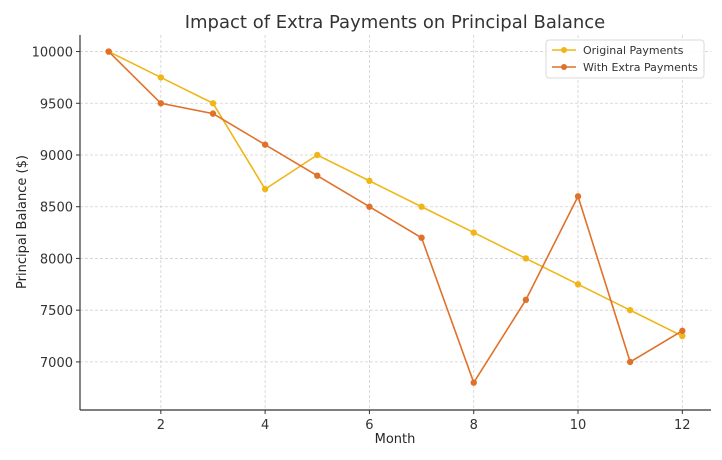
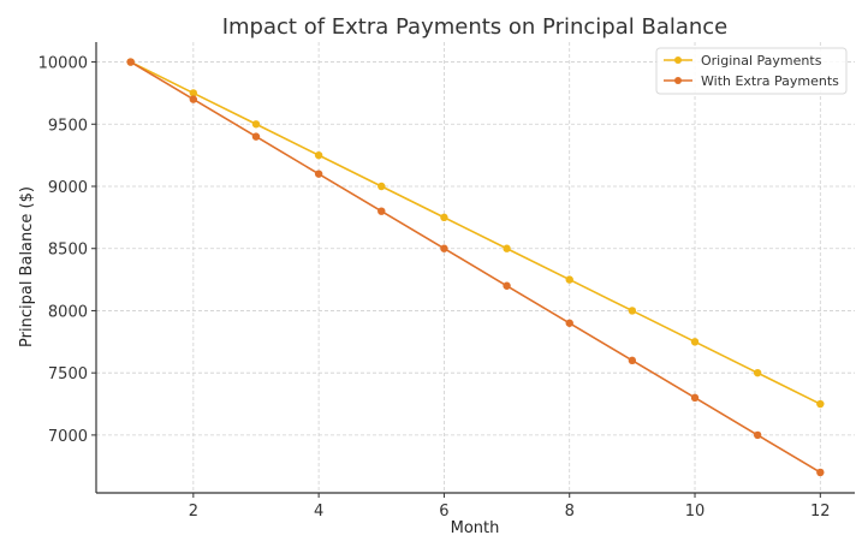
With Extra Payments/2: 9500 -> 9700
Original Payments/4: 8670 -> 9250
With Extra Payments/8: 6800 -> 7900
With Extra Payments/10: 8600 -> 7300
With Extra Payments/12: 7300 -> 6700
